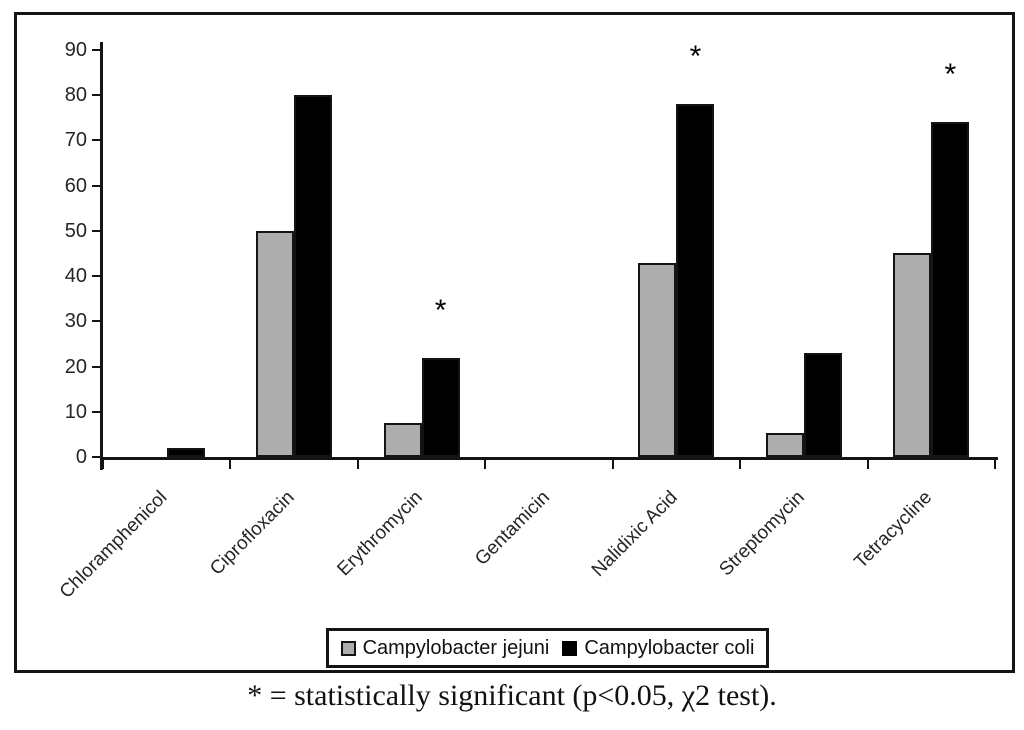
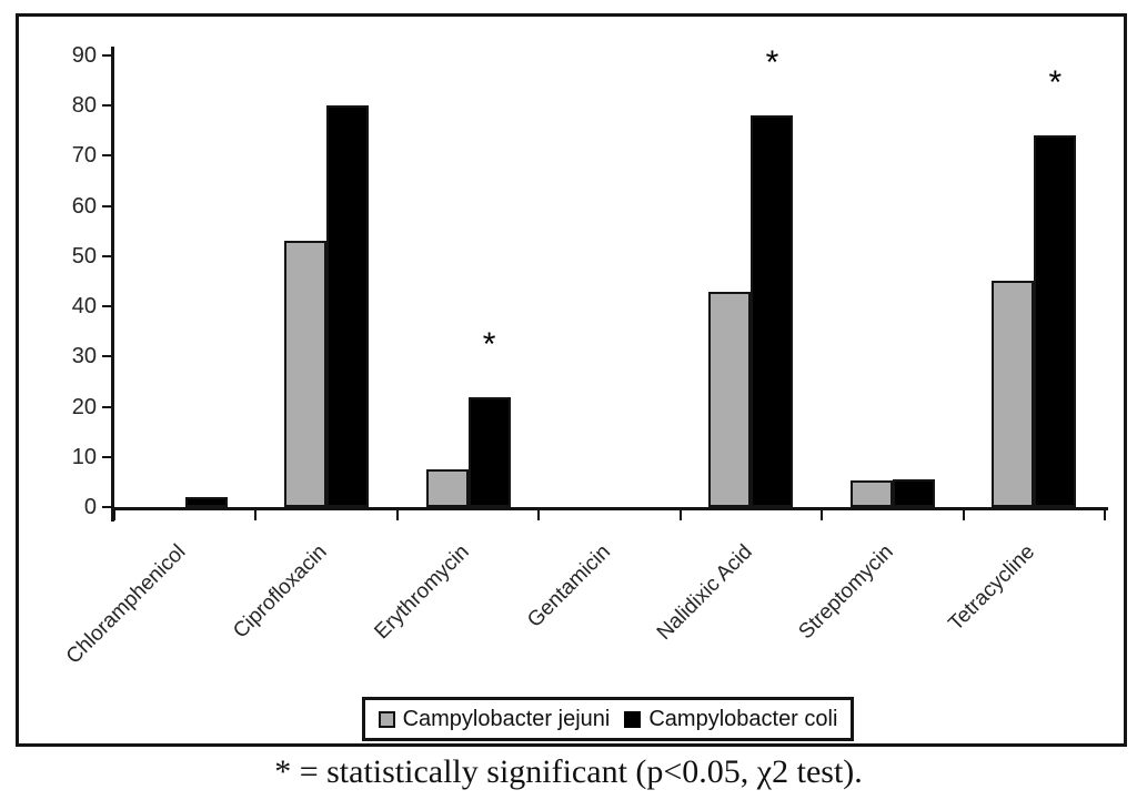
Campylobacter jejuni/Ciprofloxacin: 50 -> 53
Campylobacter coli/Streptomycin: 23 -> 6
